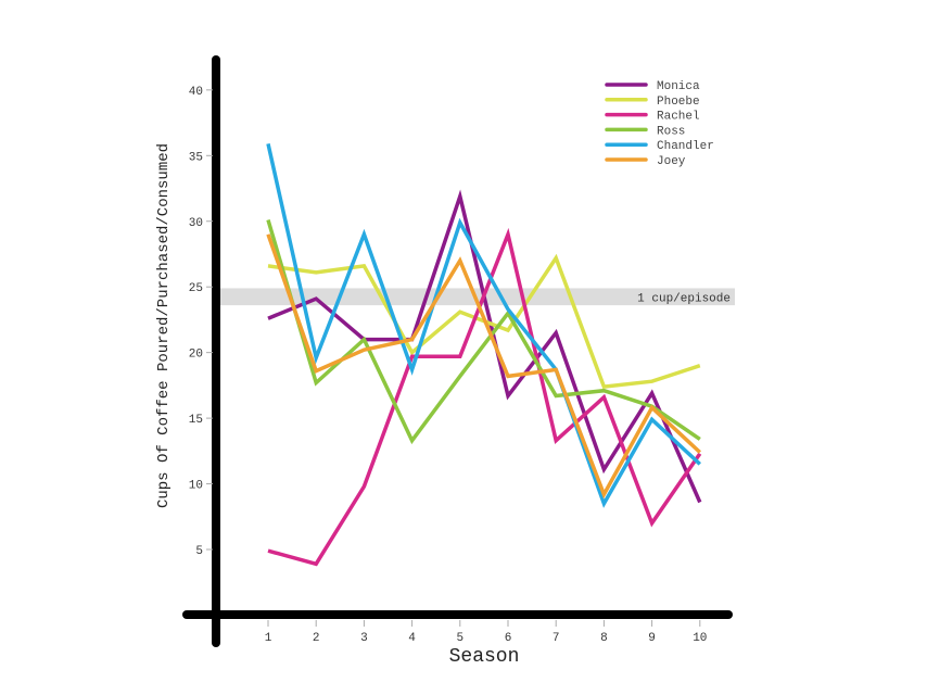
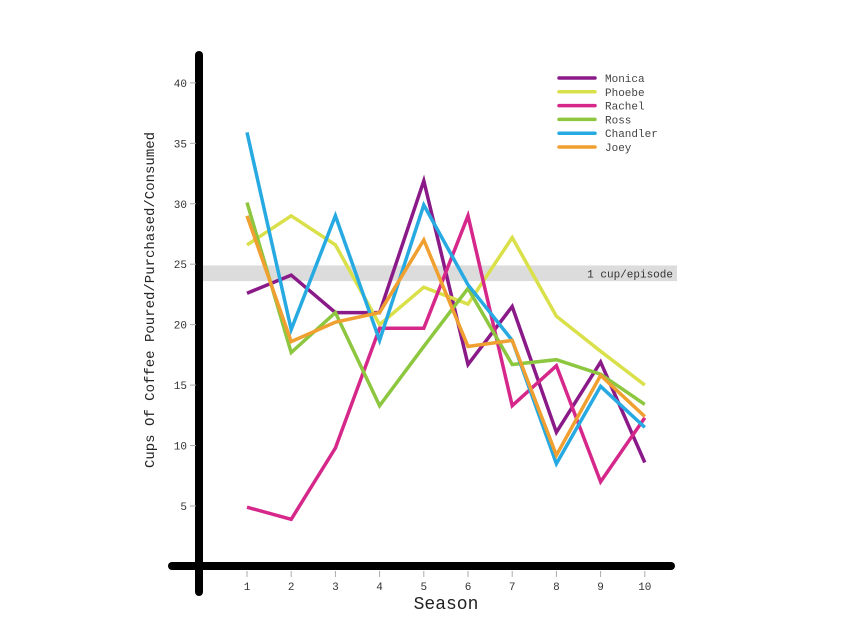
Phoebe/2: 26.1 -> 29.0
Phoebe/8: 17.4 -> 20.7
Phoebe/10: 19.0 -> 15.0
